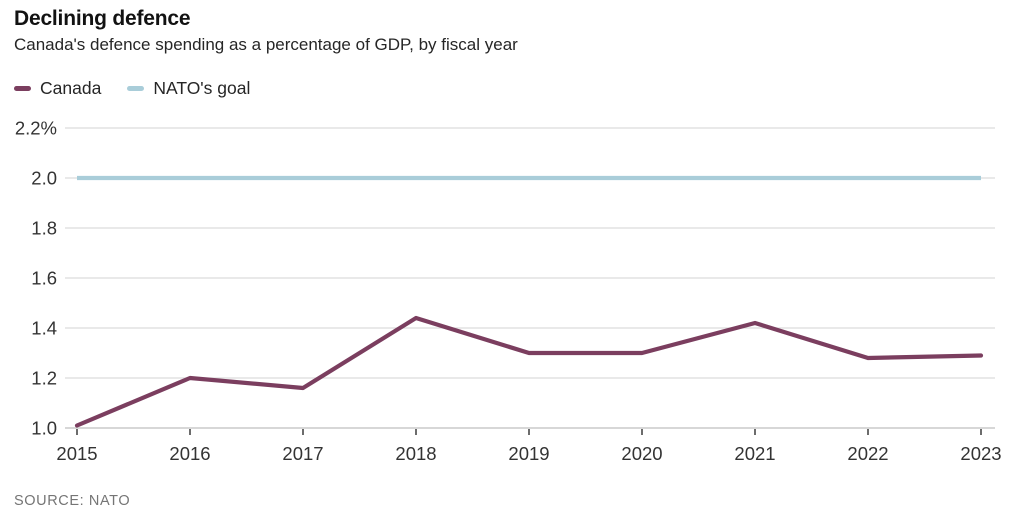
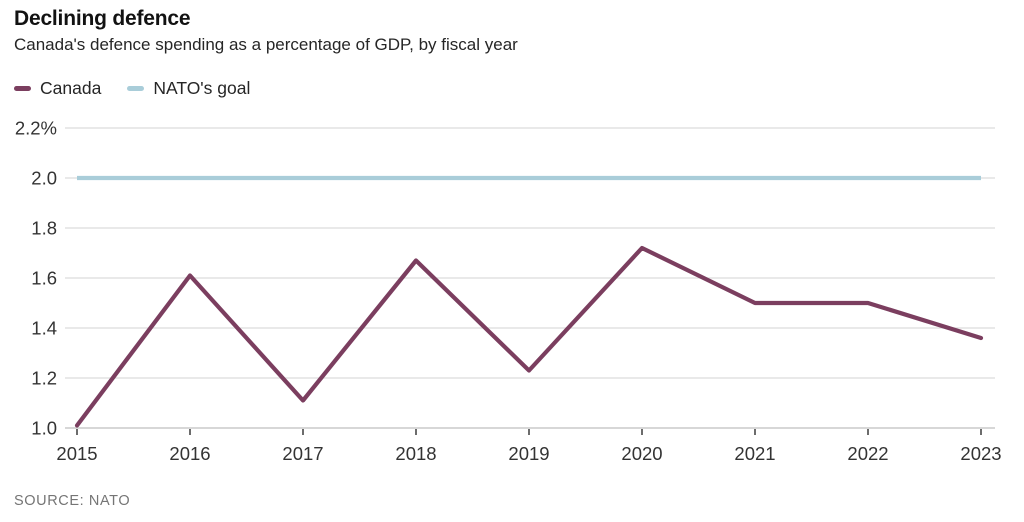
Canada/2016: 1.20% -> 1.61%
Canada/2017: 1.16% -> 1.11%
Canada/2018: 1.44% -> 1.67%
Canada/2019: 1.30% -> 1.23%
Canada/2020: 1.30% -> 1.72%
Canada/2021: 1.42% -> 1.50%
Canada/2022: 1.28% -> 1.50%
Canada/2023: 1.29% -> 1.36%
